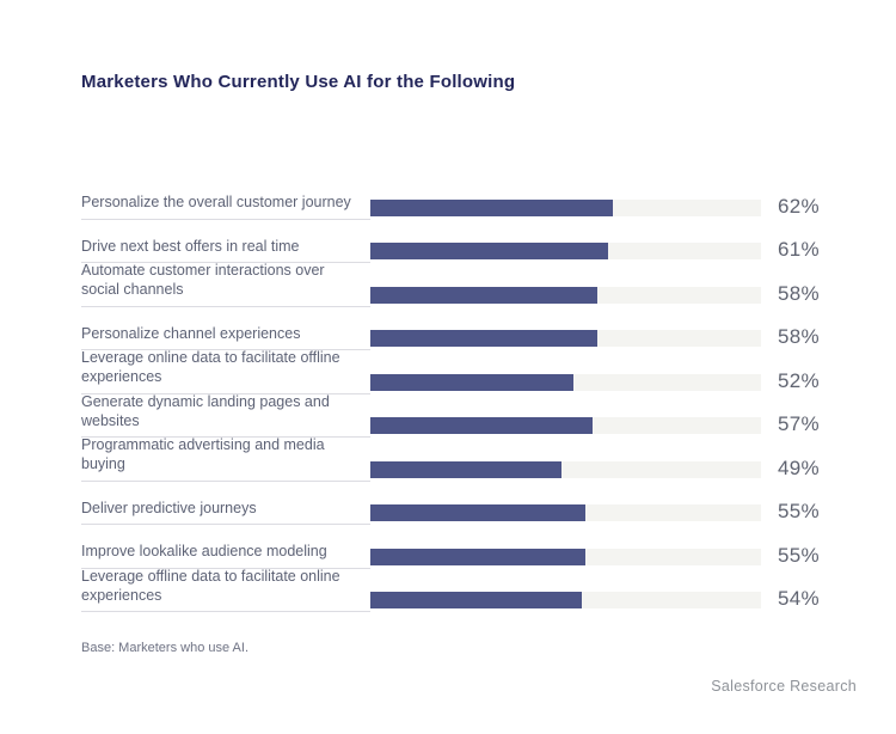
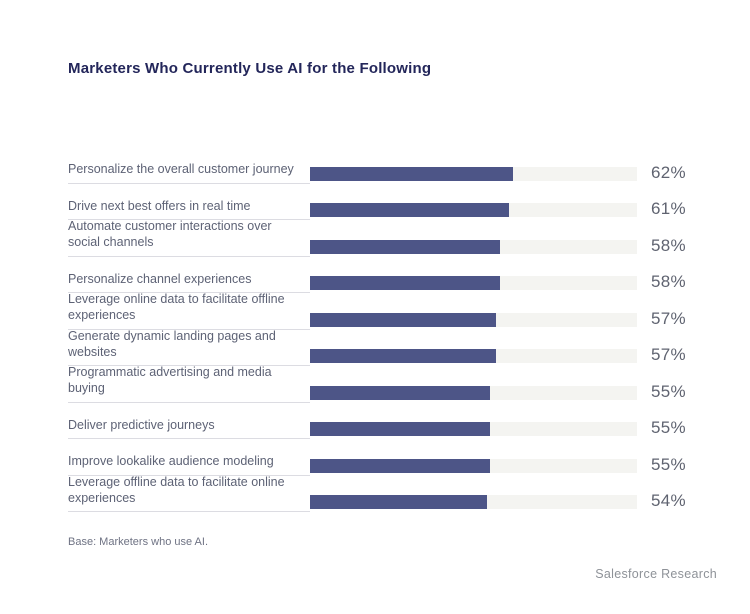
Leverage online data to facilitate offline experiences: 52% -> 57%
Programmatic advertising and media buying: 49% -> 55%
